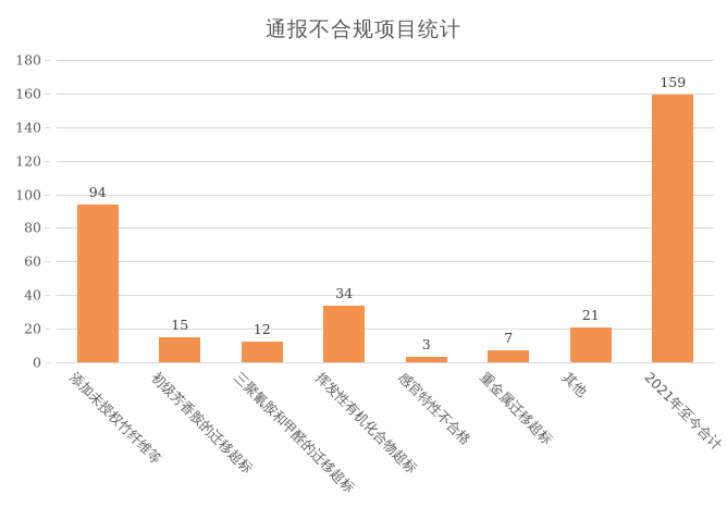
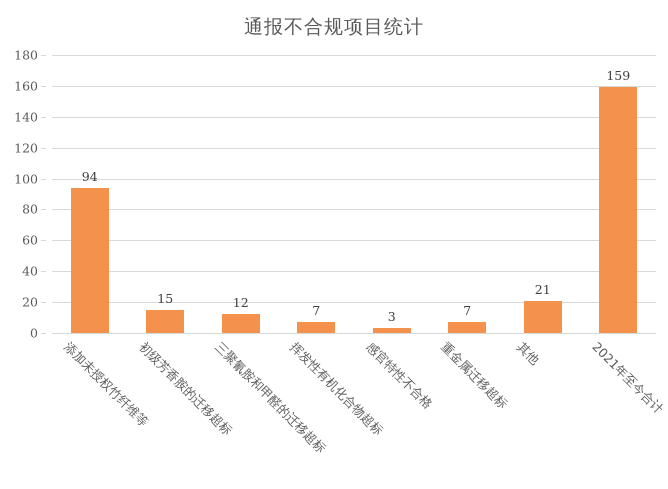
挥发性有机化合物超标: 34 -> 7
